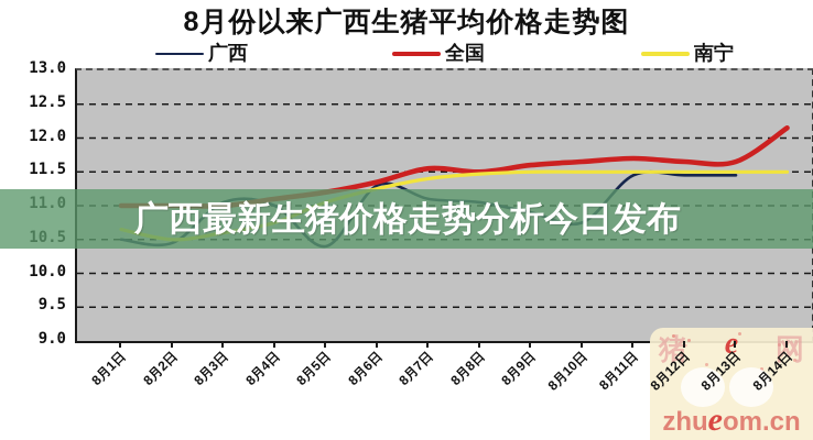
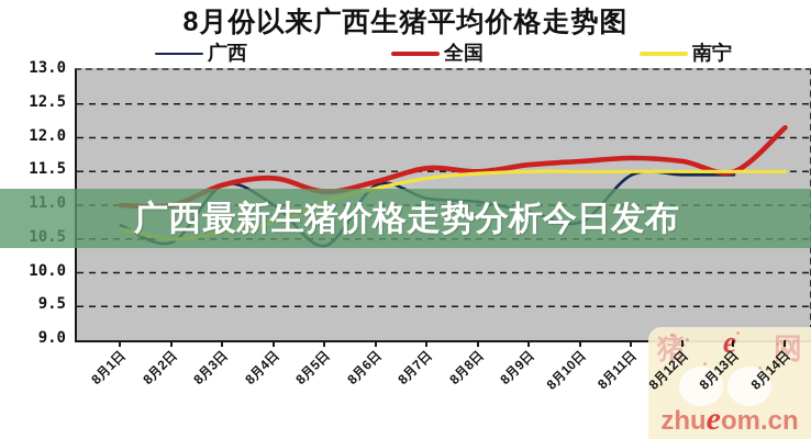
广西/8月1日: 10.5 -> 10.7
广西/8月3日: 11.1 -> 11.3
全国/8月3日: 11.0 -> 11.3
全国/8月4日: 11.1 -> 11.4
全国/8月13日: 11.7 -> 11.5
